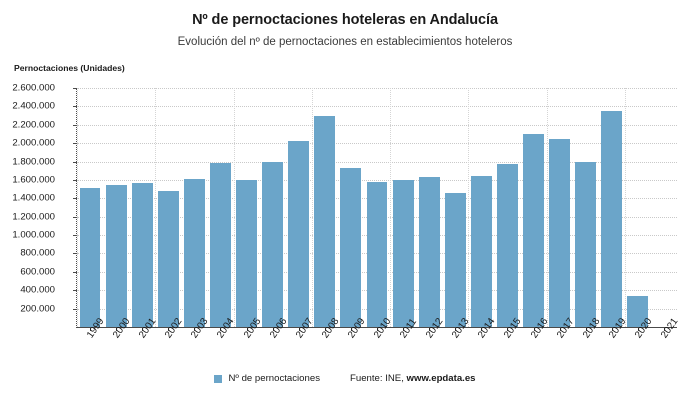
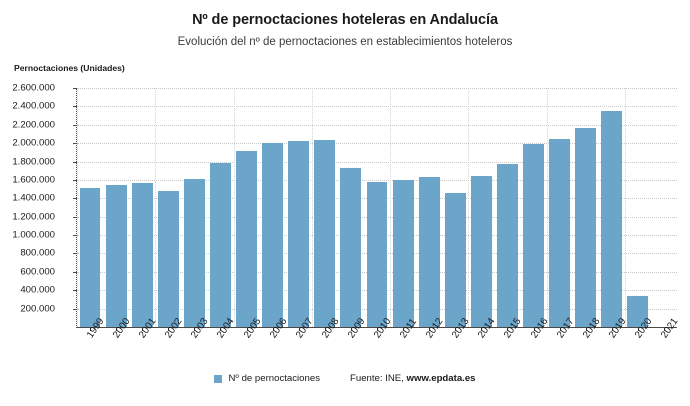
2005: 1600000 -> 1900000
2006: 1800000 -> 2000000
2008: 2300000 -> 2000000
2016: 2100000 -> 2000000
2018: 1800000 -> 2200000
